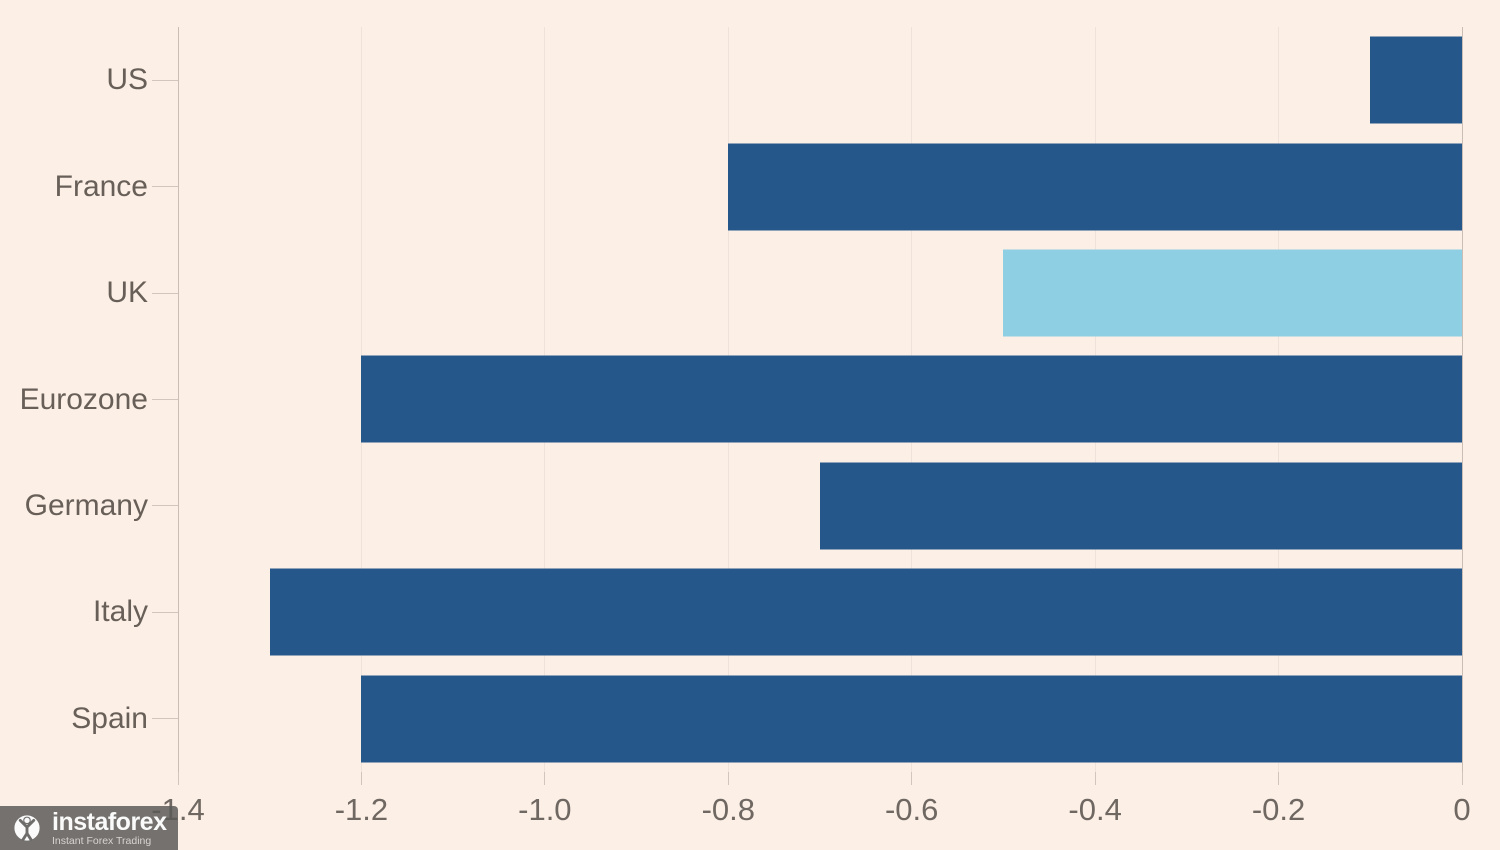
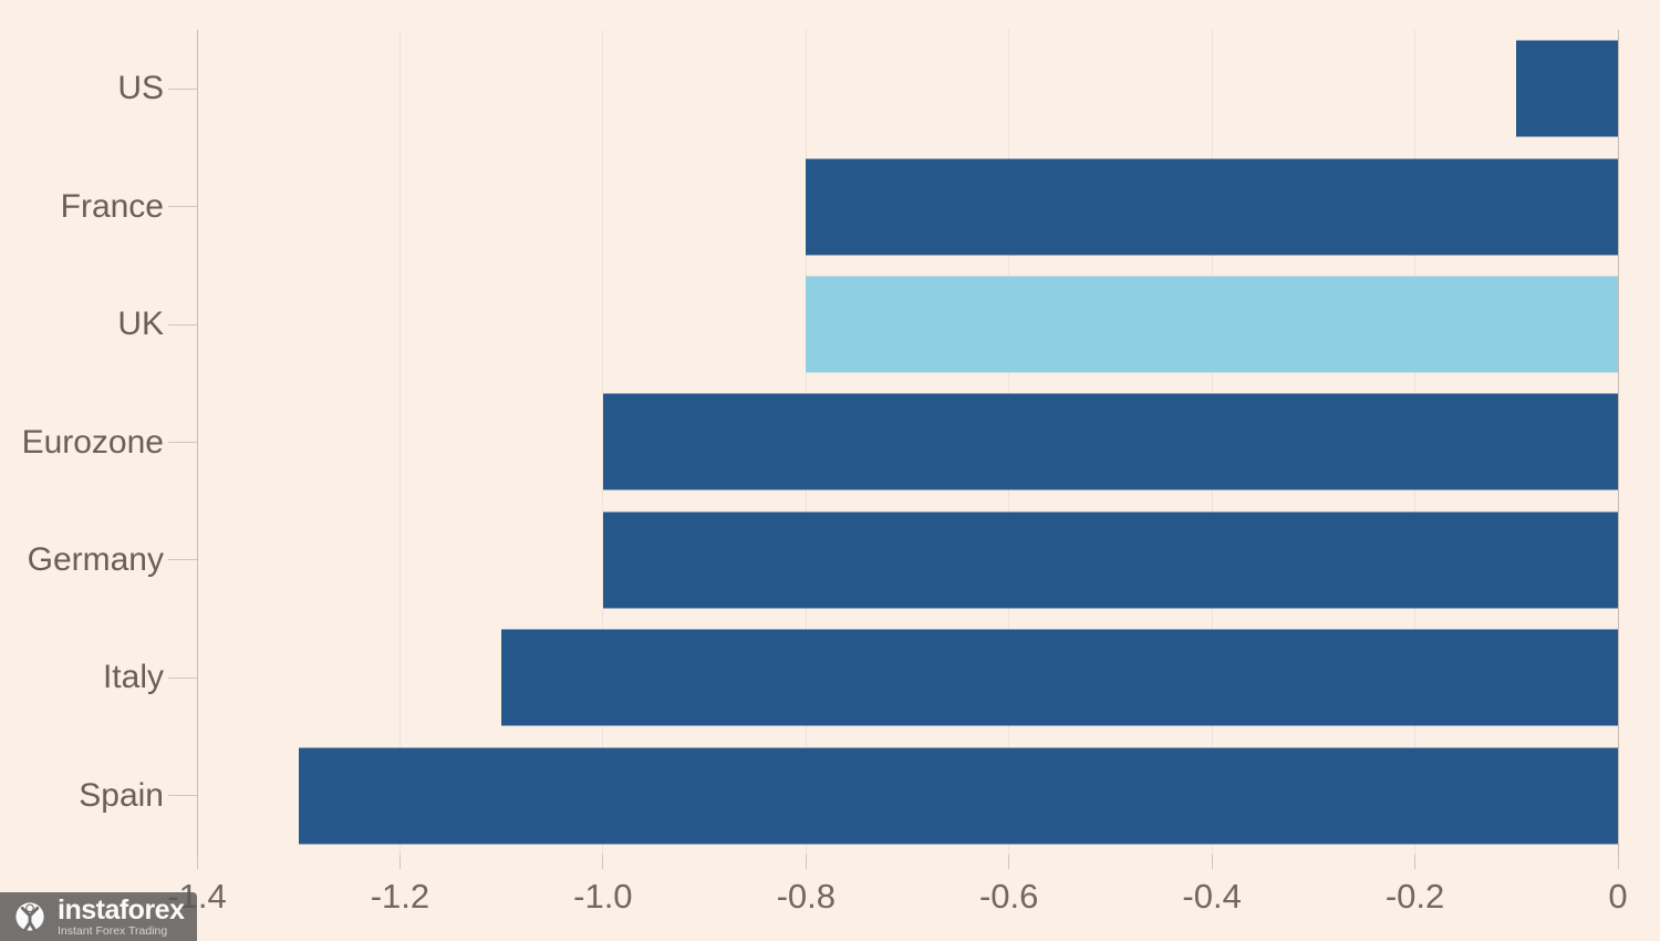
UK: -0.5 -> -0.8
Eurozone: -1.2 -> -1.0
Germany: -0.7 -> -1.0
Italy: -1.3 -> -1.1
Spain: -1.2 -> -1.3
